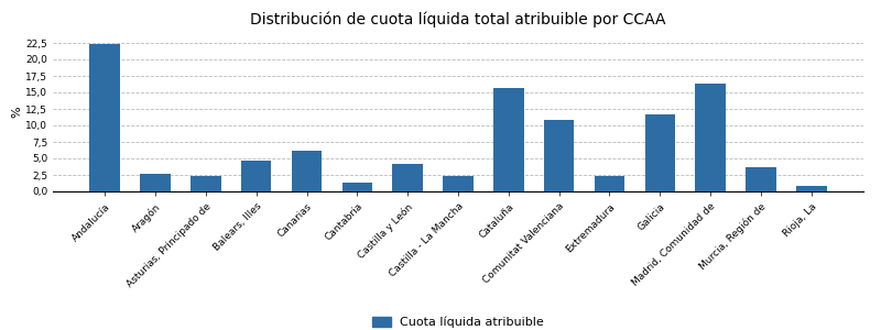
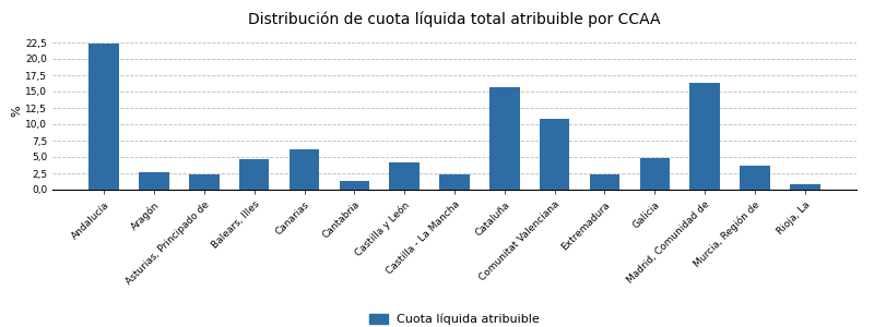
Galicia: 11,6 -> 4,9
